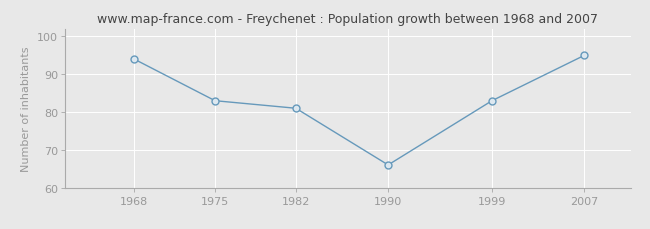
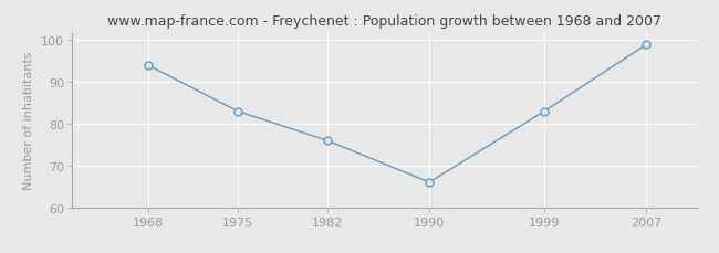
1982: 81 -> 76
2007: 95 -> 99
